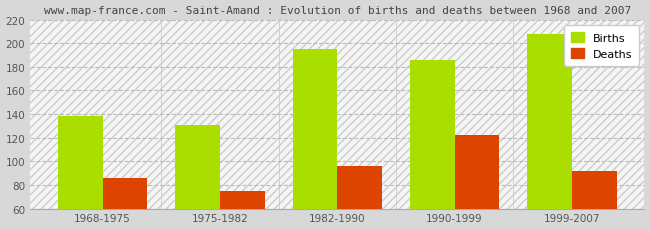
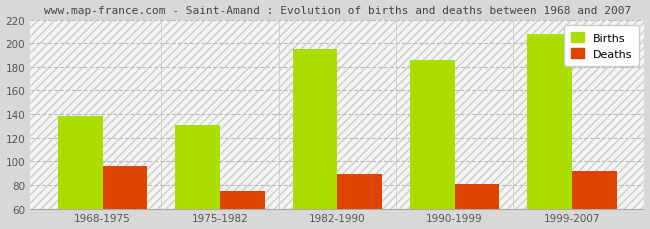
Deaths/1968-1975: 86 -> 96
Deaths/1982-1990: 96 -> 89
Deaths/1990-1999: 122 -> 81
